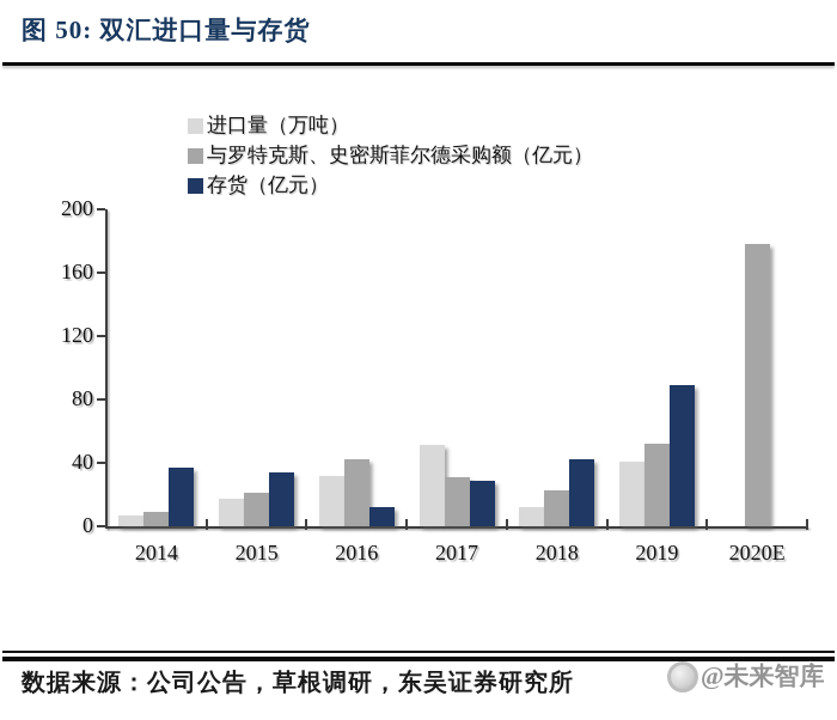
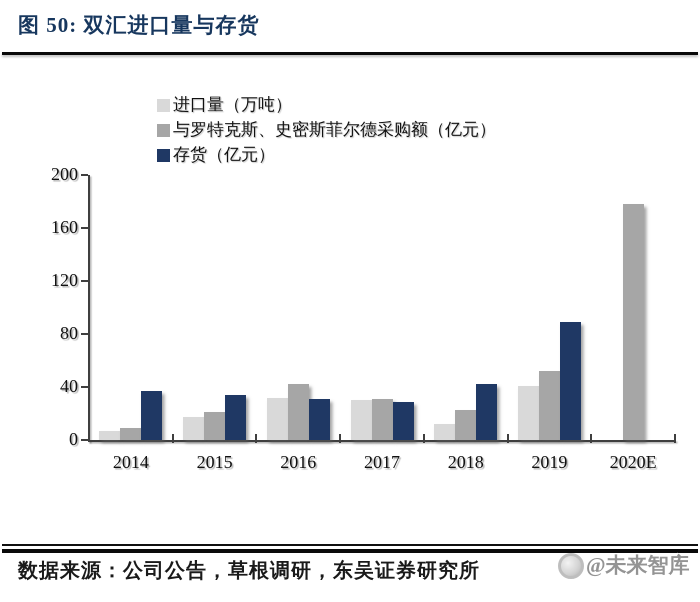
存货（亿元）/2016: 12 -> 31
进口量（万吨）/2017: 51 -> 30
